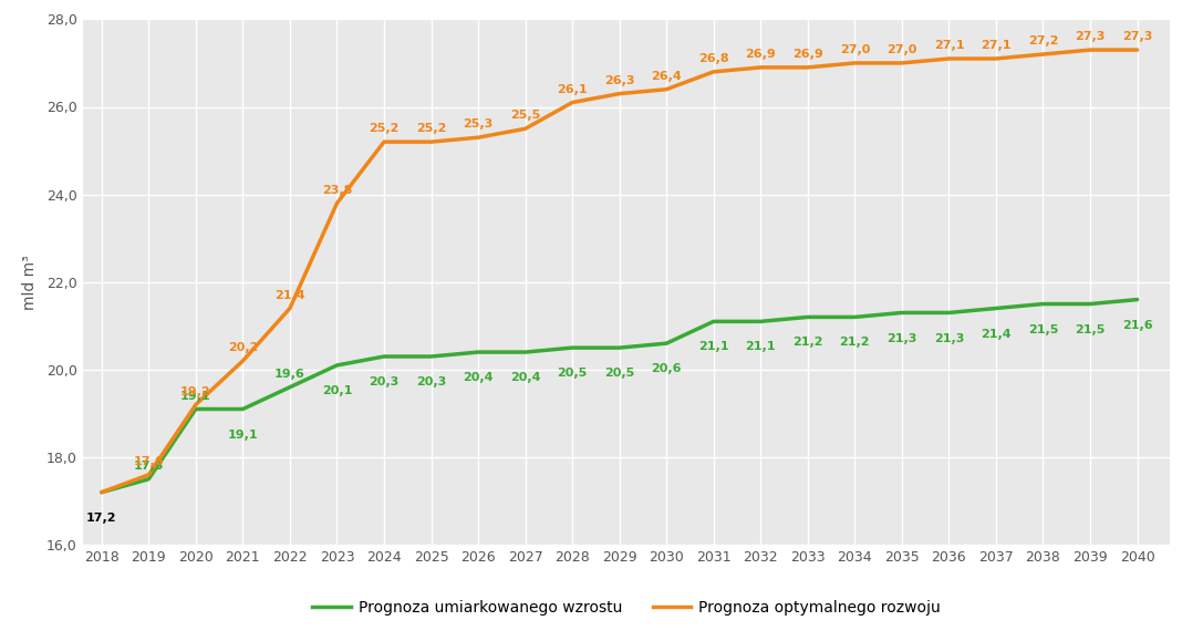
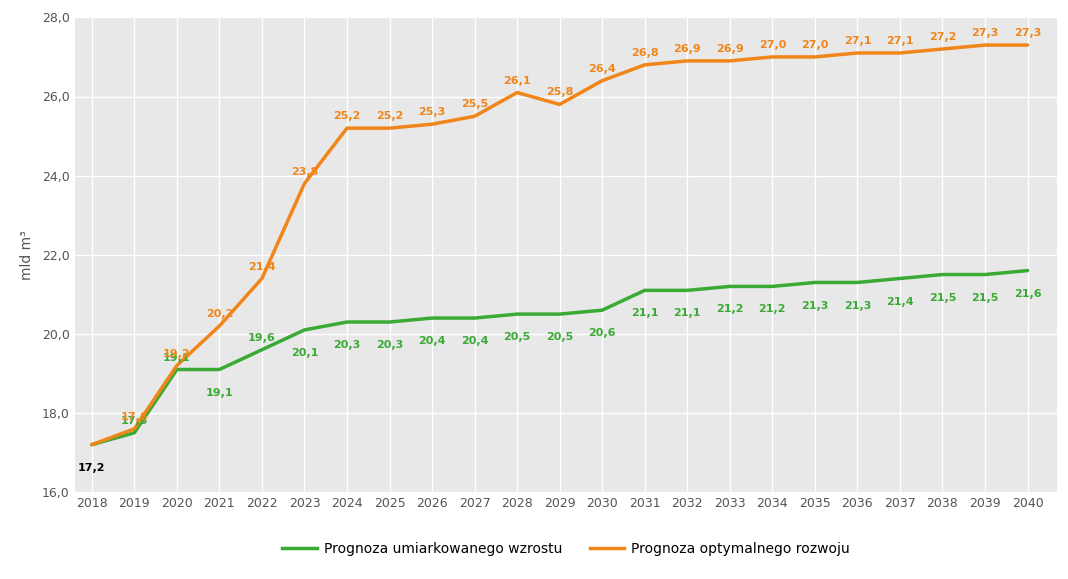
Prognoza optymalnego rozwoju/2029: 26,3 -> 25,8
